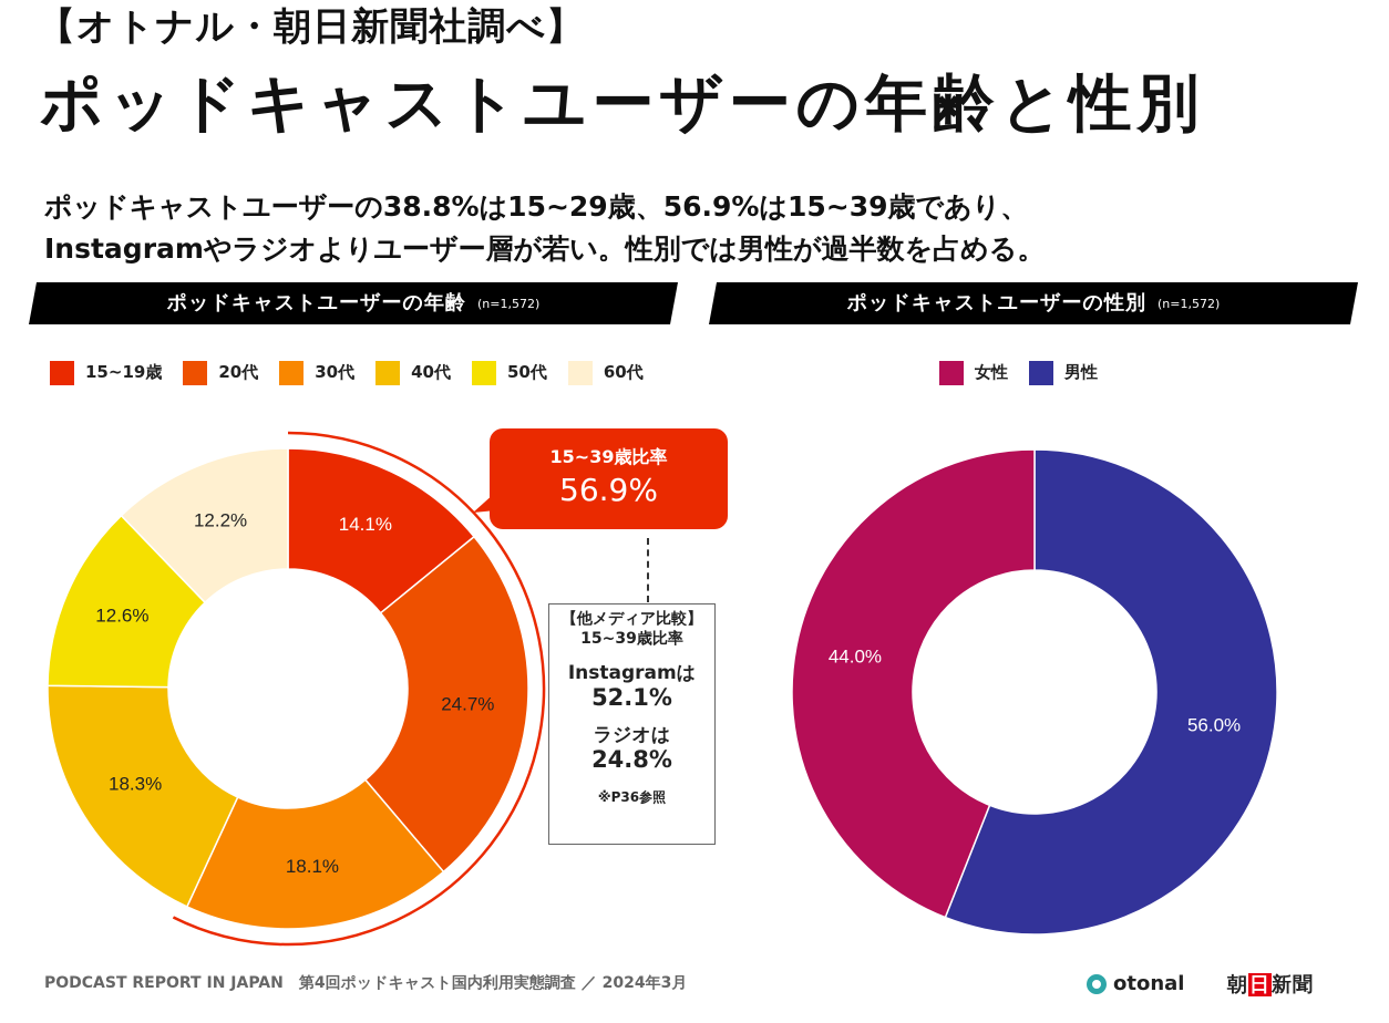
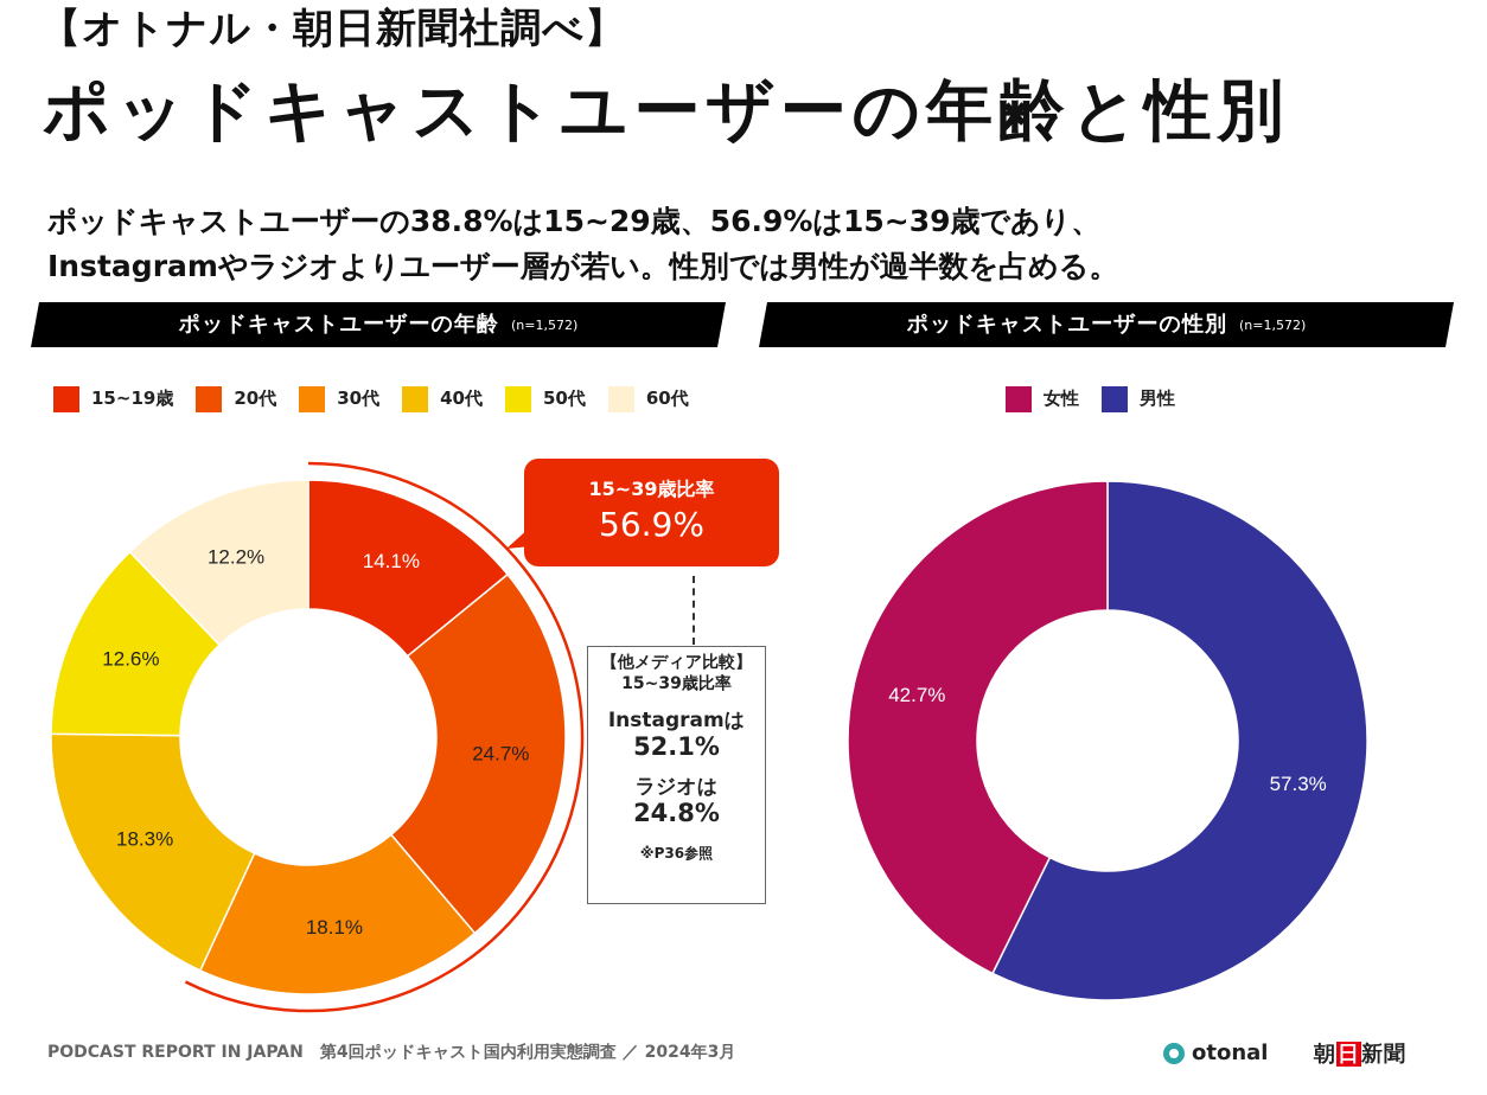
ポッドキャストユーザーの性別 (n=1,572)/男性: 56.0% -> 57.3%
ポッドキャストユーザーの性別 (n=1,572)/女性: 44.0% -> 42.7%
